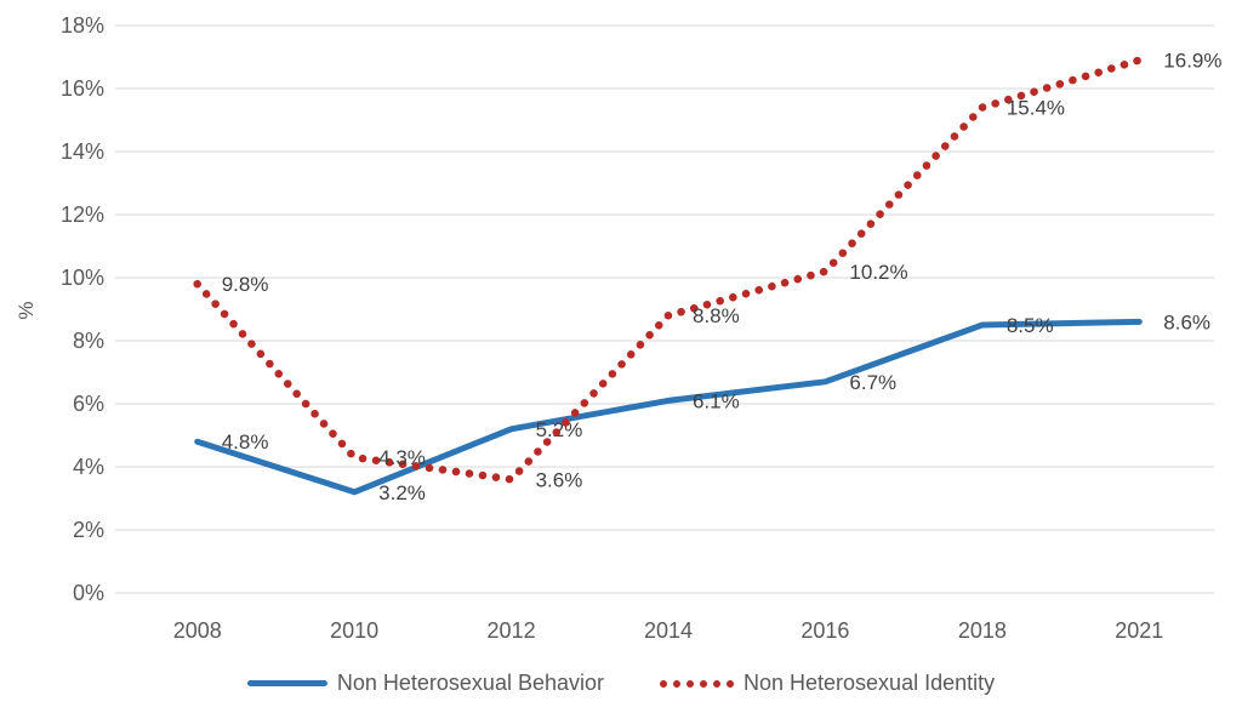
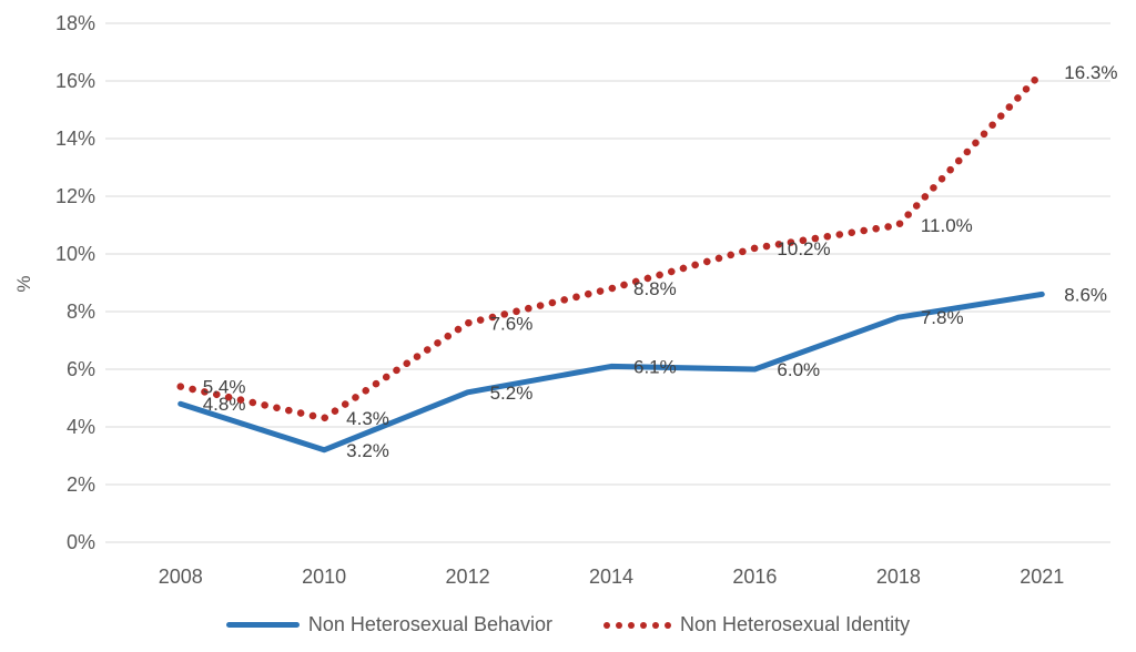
Non Heterosexual Identity/2008: 9.8% -> 5.4%
Non Heterosexual Identity/2012: 3.6% -> 7.6%
Non Heterosexual Behavior/2016: 6.7% -> 6.0%
Non Heterosexual Behavior/2018: 8.5% -> 7.8%
Non Heterosexual Identity/2018: 15.4% -> 11.0%
Non Heterosexual Identity/2021: 16.9% -> 16.3%
